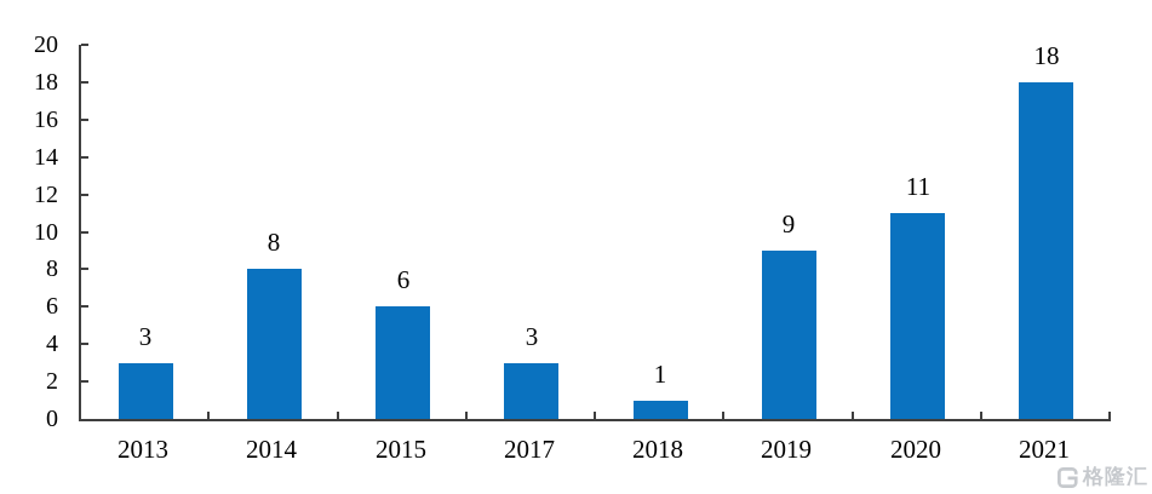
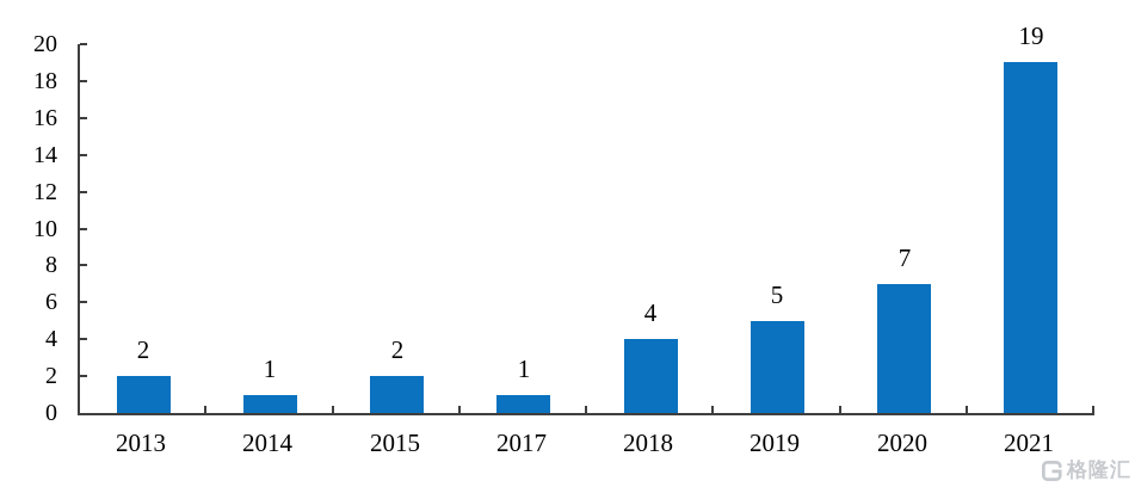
2013: 3 -> 2
2014: 8 -> 1
2015: 6 -> 2
2017: 3 -> 1
2018: 1 -> 4
2019: 9 -> 5
2020: 11 -> 7
2021: 18 -> 19
